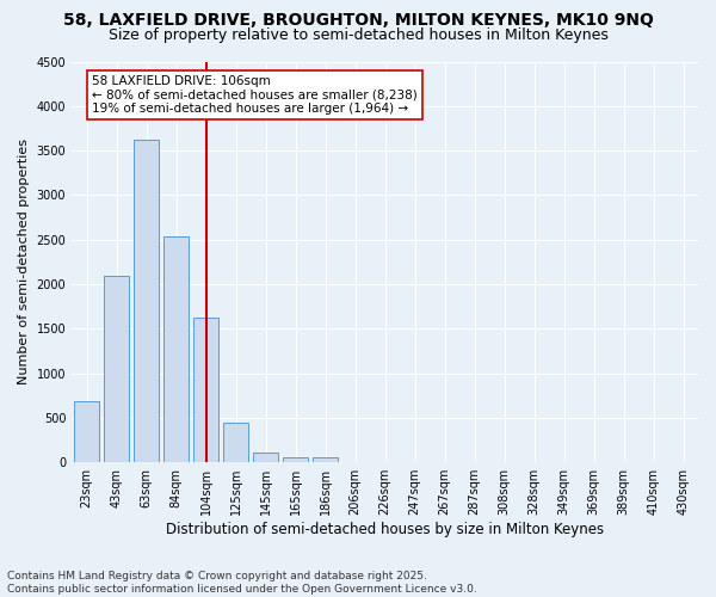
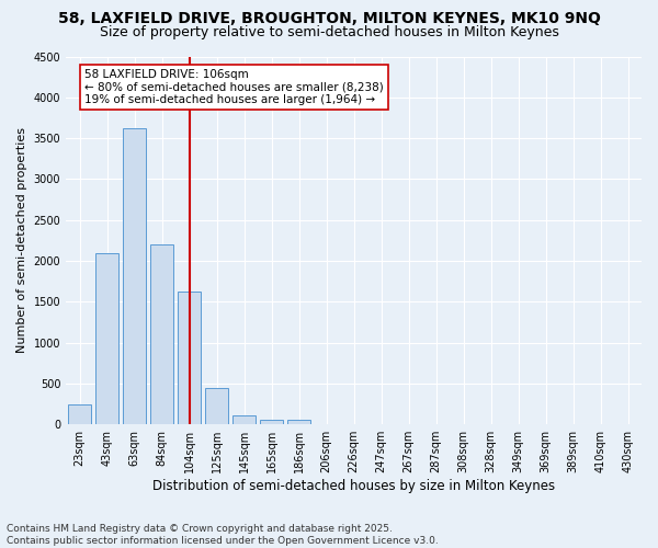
23sqm: 680 -> 250
84sqm: 2540 -> 2200
